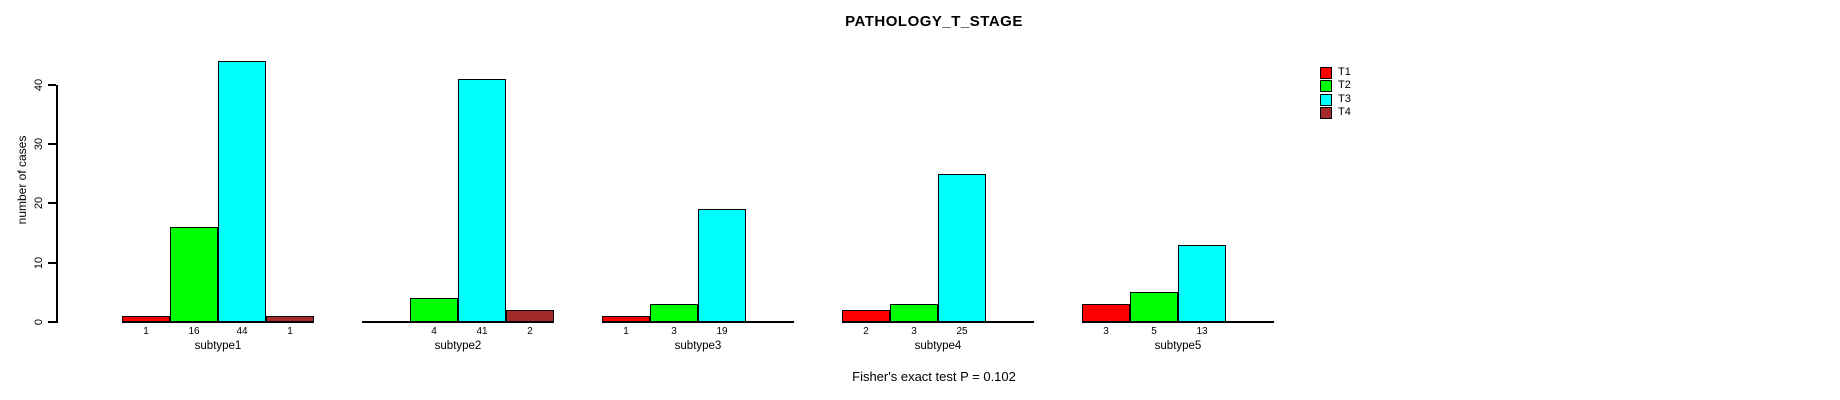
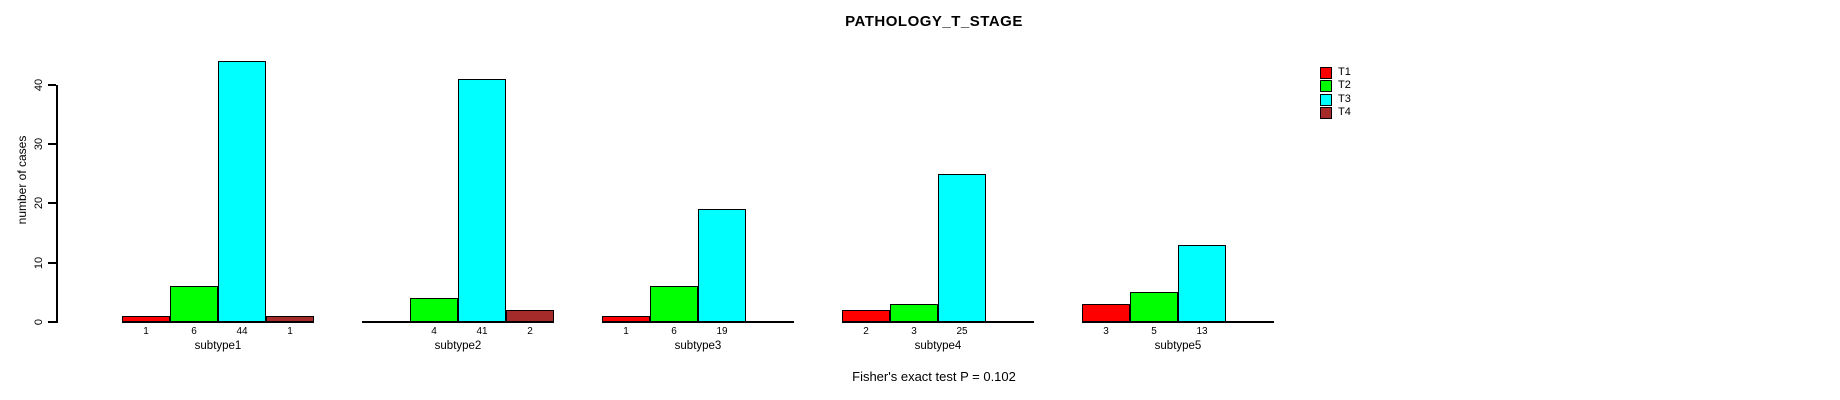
T2/subtype1: 16 -> 6
T2/subtype3: 3 -> 6
